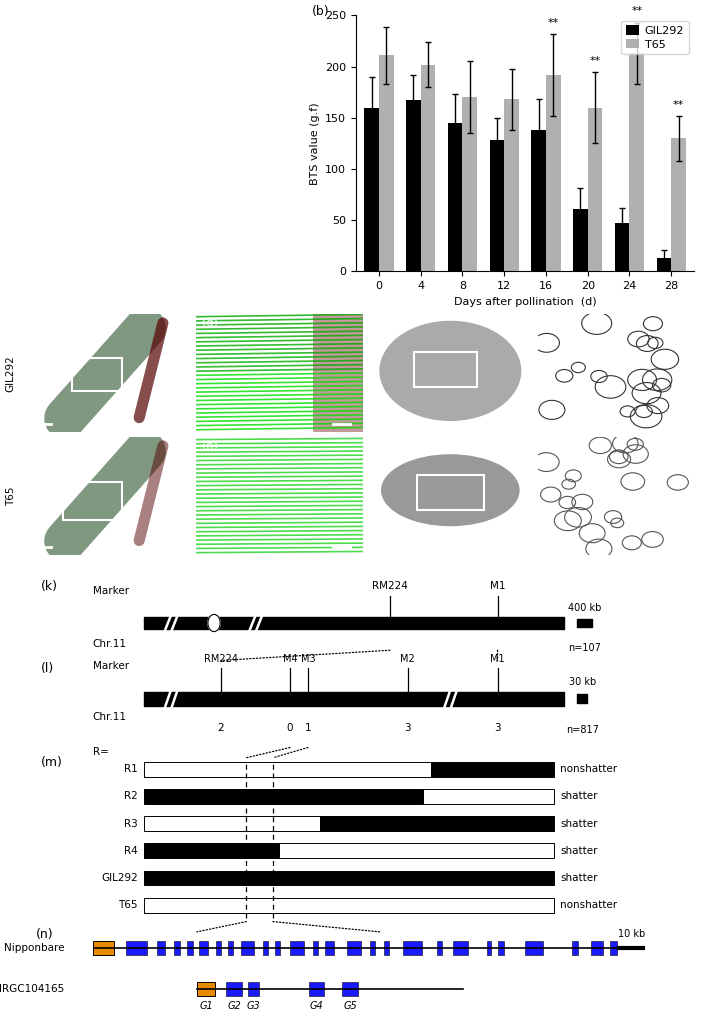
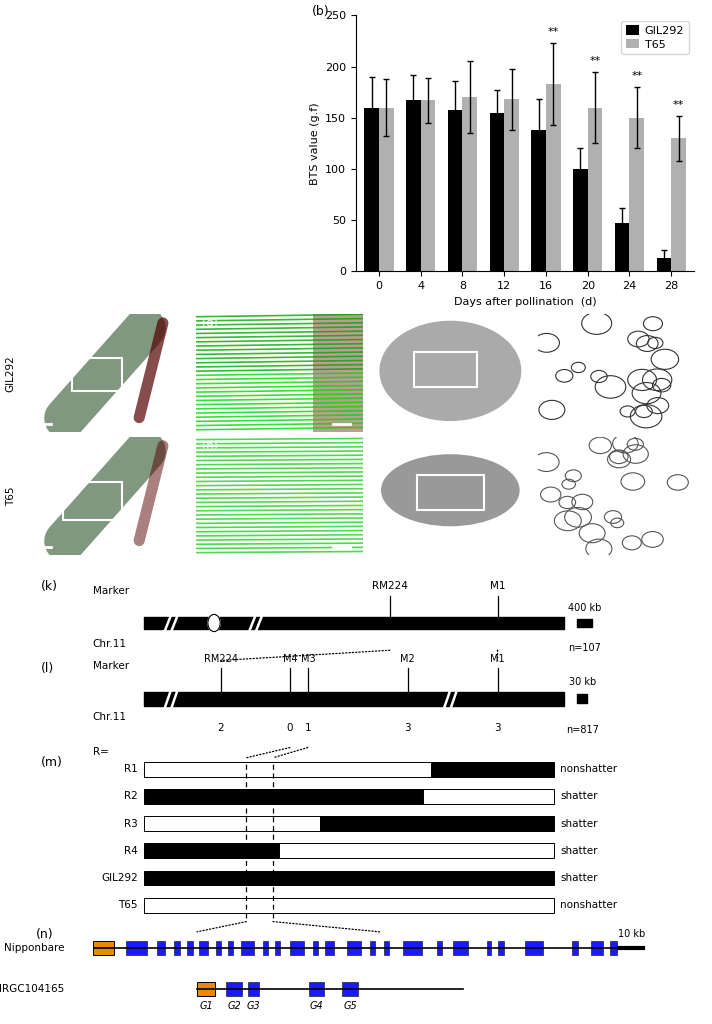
T65/0: 211 -> 160
T65/4: 202 -> 167
GIL292/8: 145 -> 158
GIL292/12: 128 -> 155
T65/16: 192 -> 183
GIL292/20: 61 -> 100
T65/24: 213 -> 150
